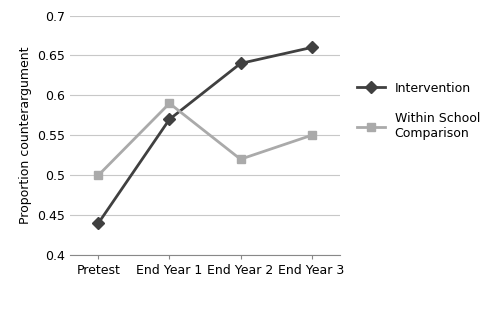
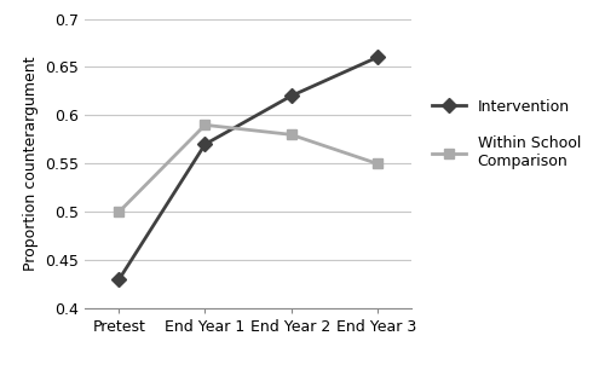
Intervention/Pretest: 0.44 -> 0.43
Intervention/End Year 2: 0.64 -> 0.62
Within School Comparison/End Year 2: 0.52 -> 0.58
